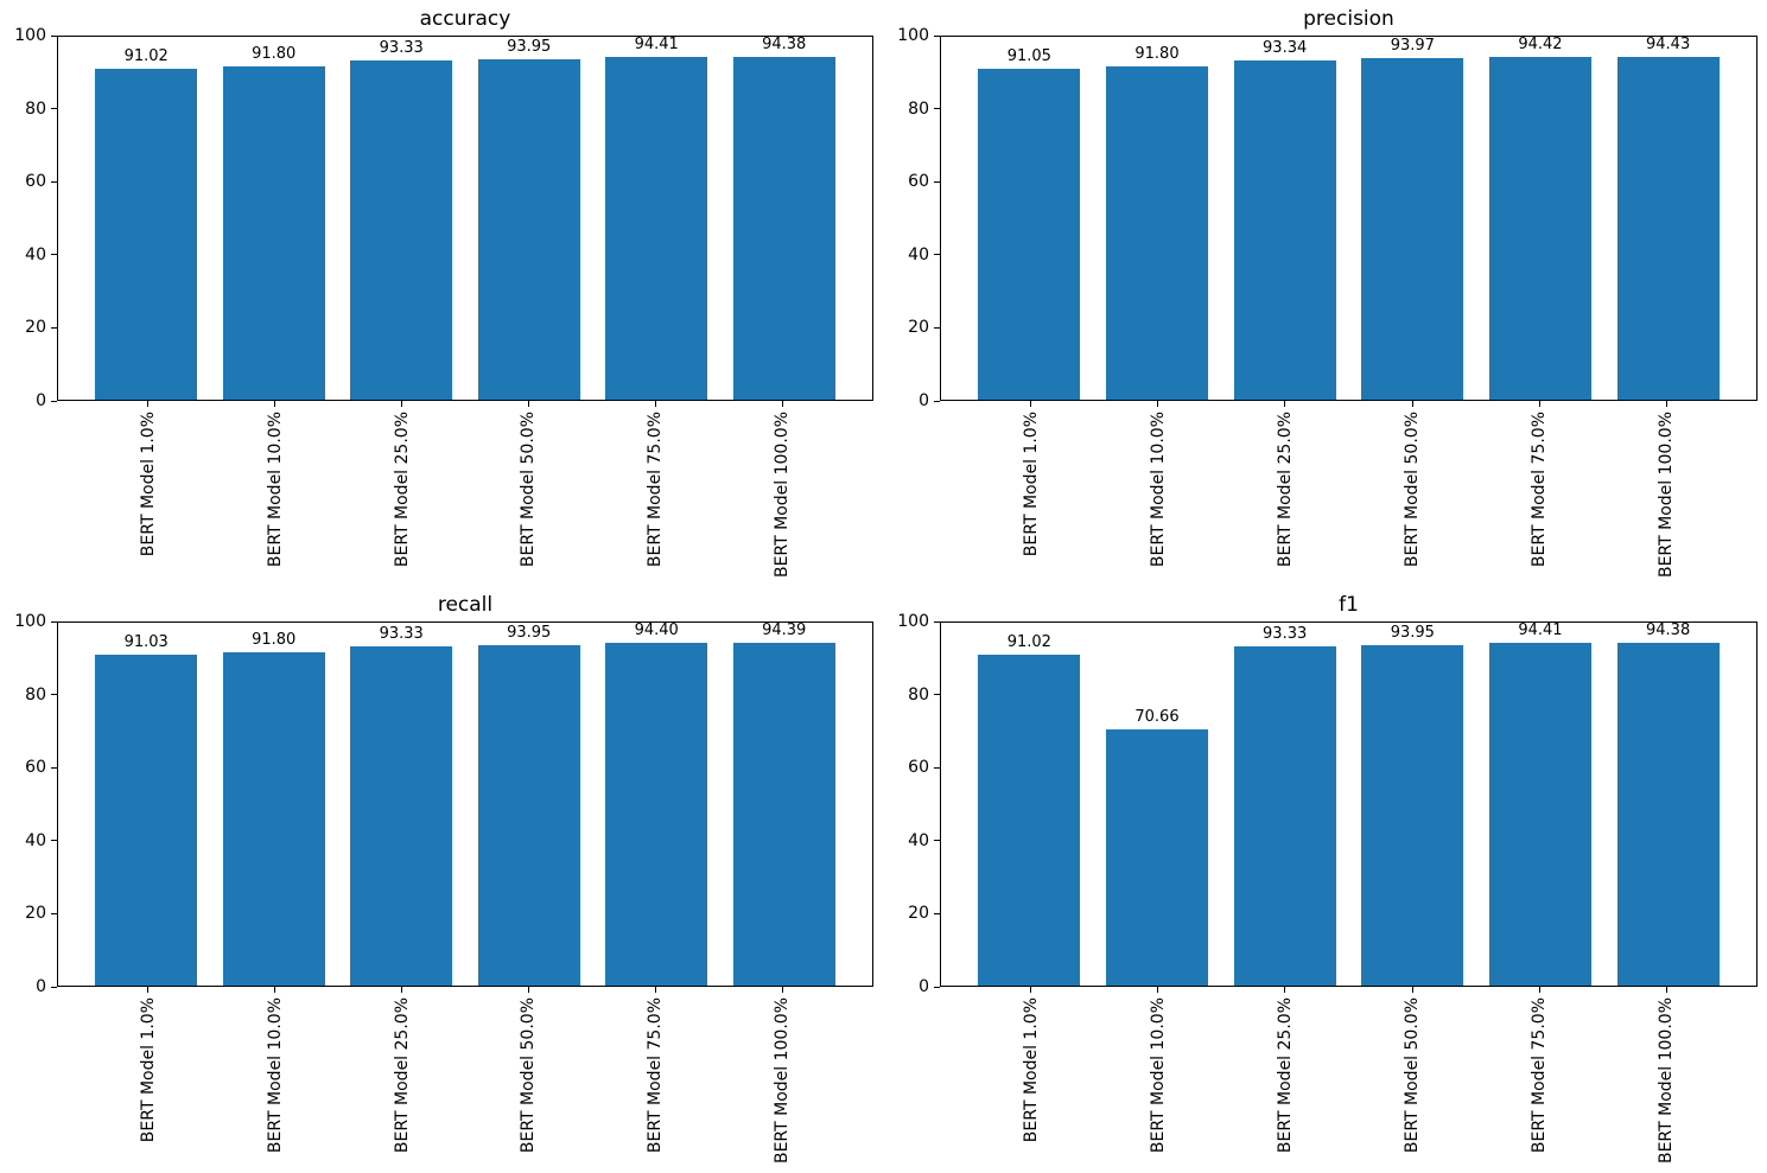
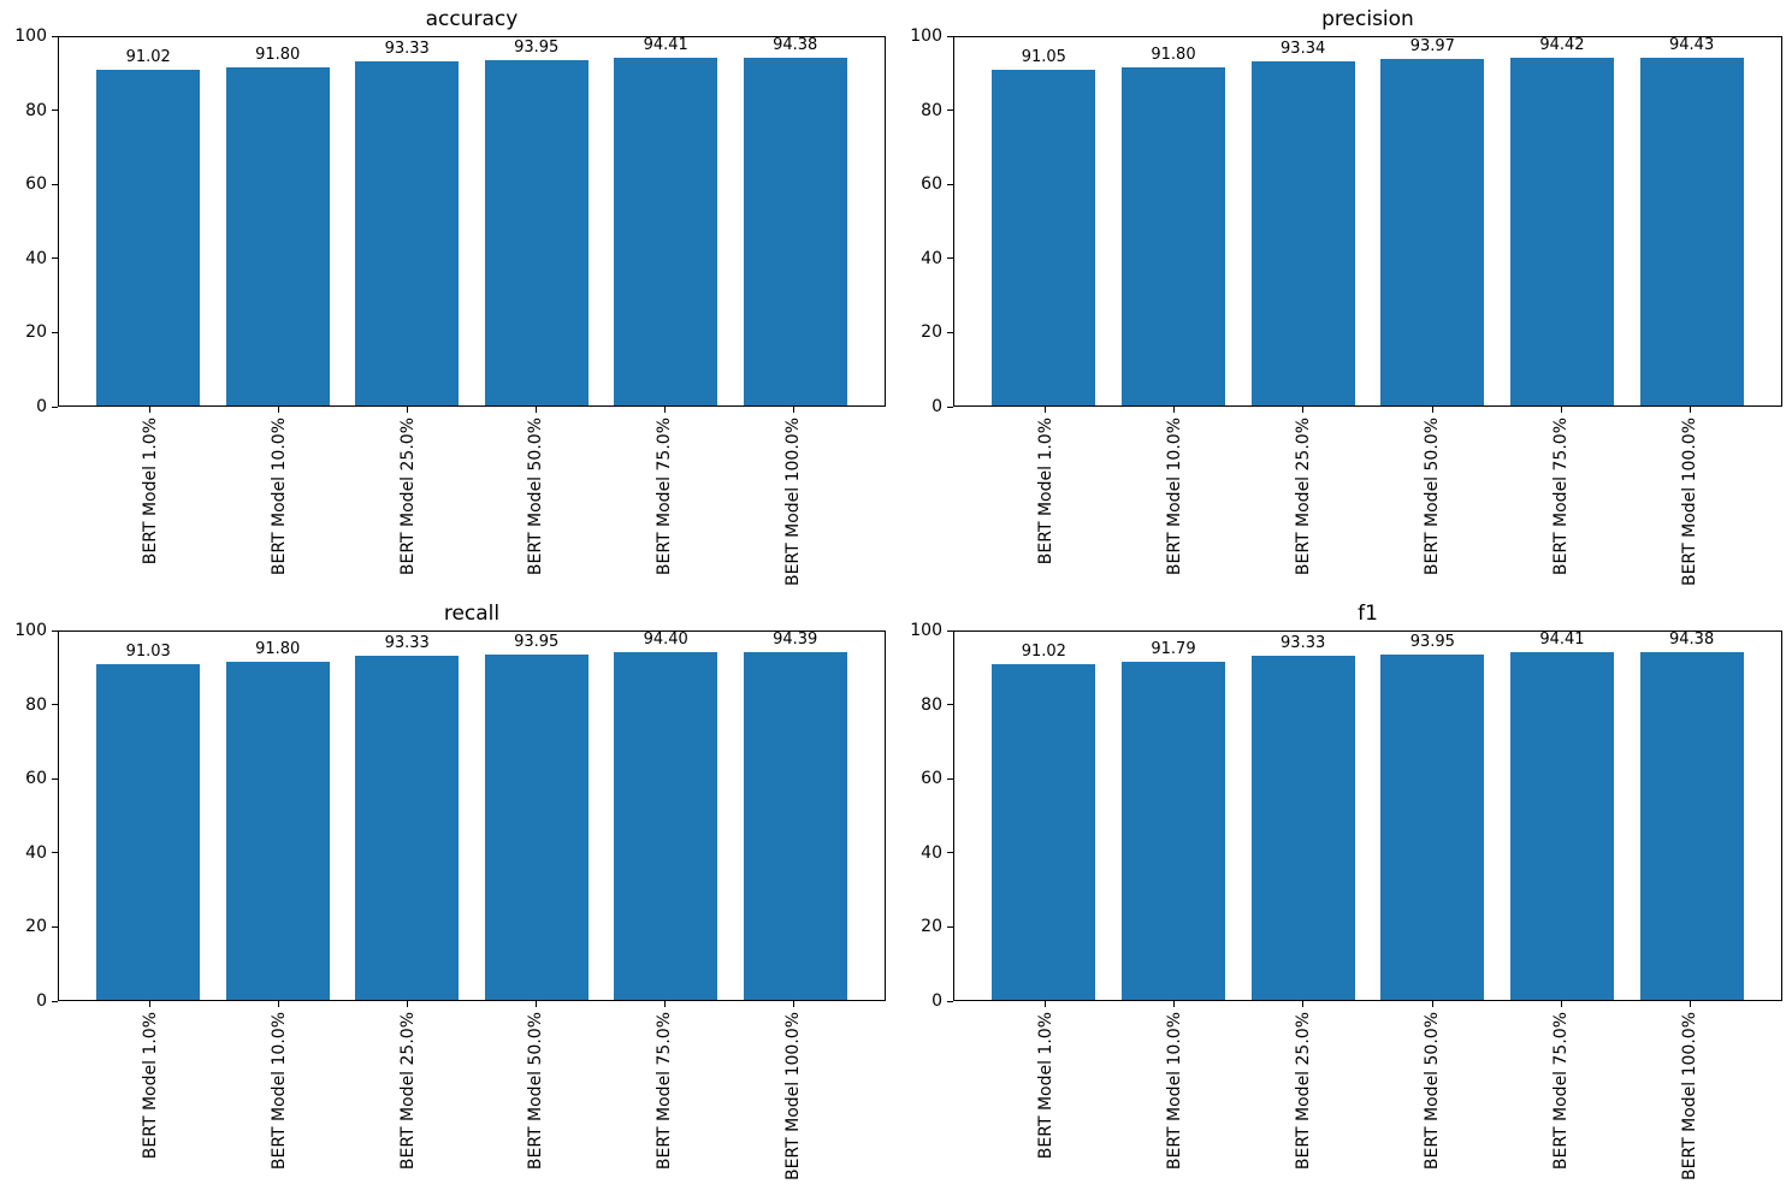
f1/BERT Model 10.0%: 70.66 -> 91.79
